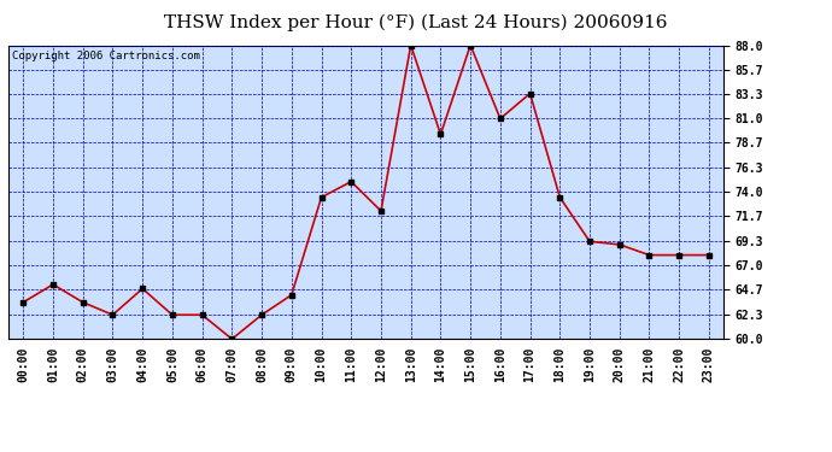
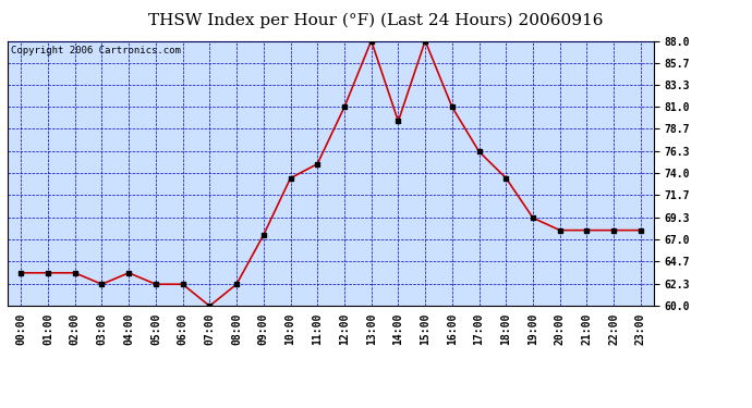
01:00: 65.2 -> 63.5
04:00: 64.8 -> 63.5
09:00: 64.2 -> 67.5
12:00: 72.2 -> 81.0
17:00: 83.4 -> 76.3
20:00: 69.0 -> 68.0
